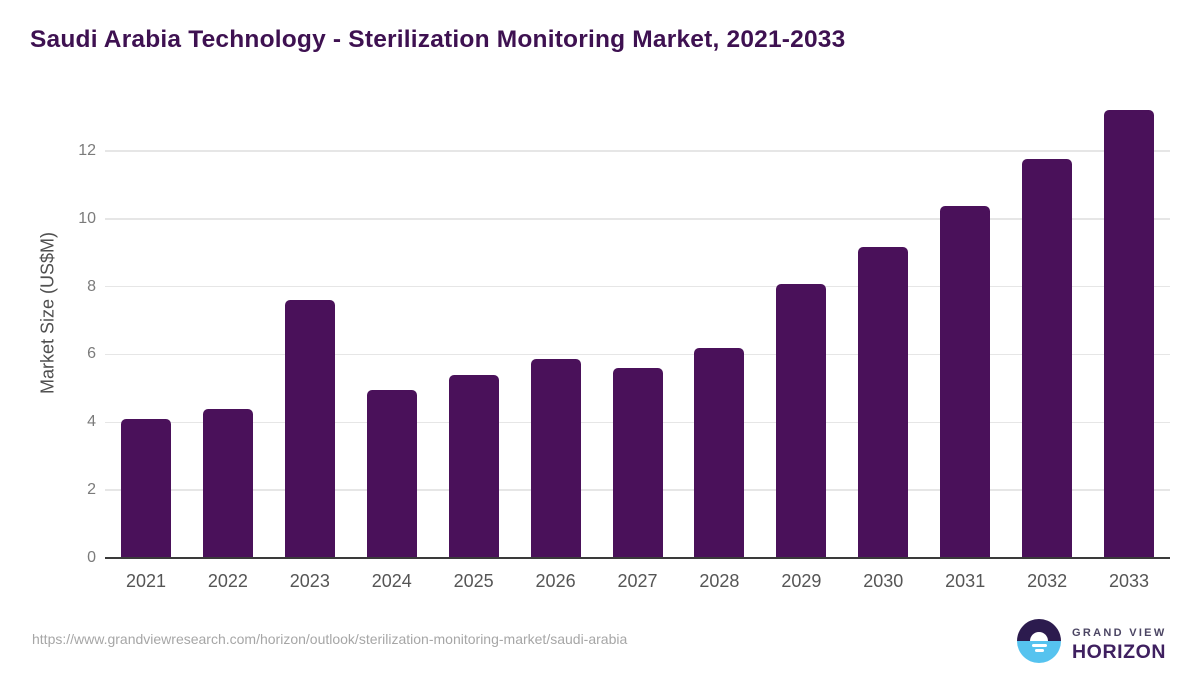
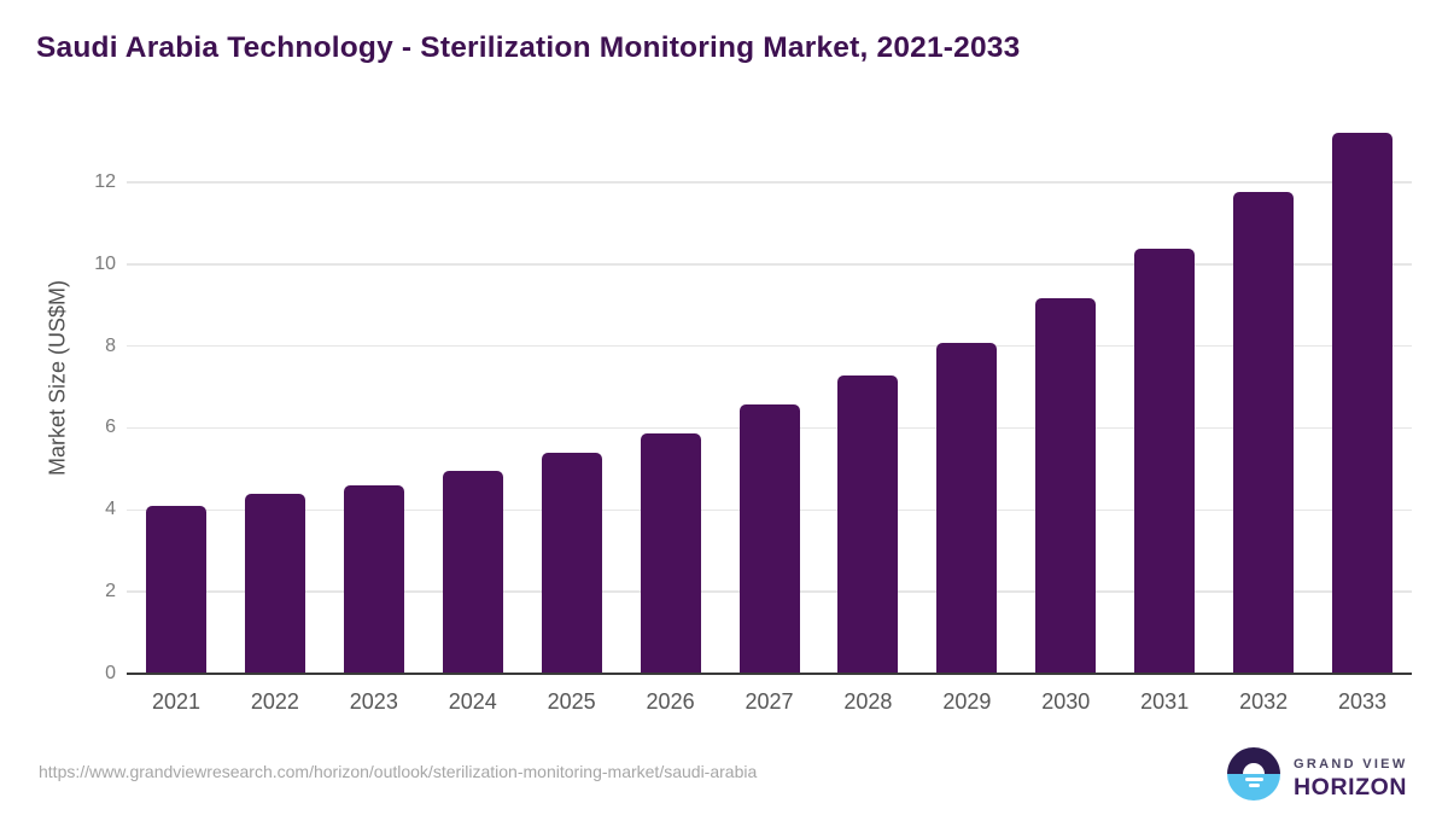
2023: 7.6 -> 4.6
2027: 5.6 -> 6.6
2028: 6.2 -> 7.3
